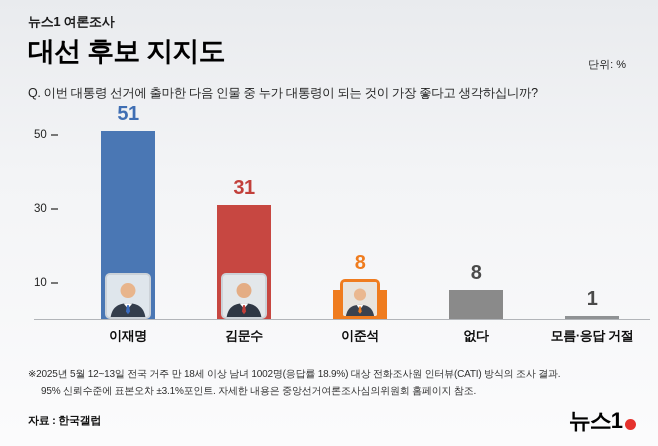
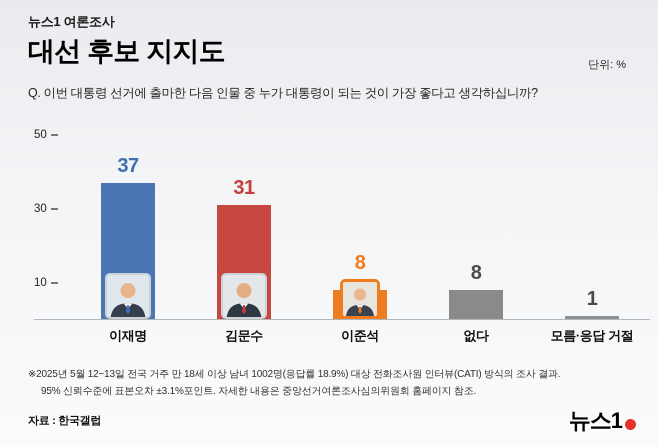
이재명: 51 -> 37
